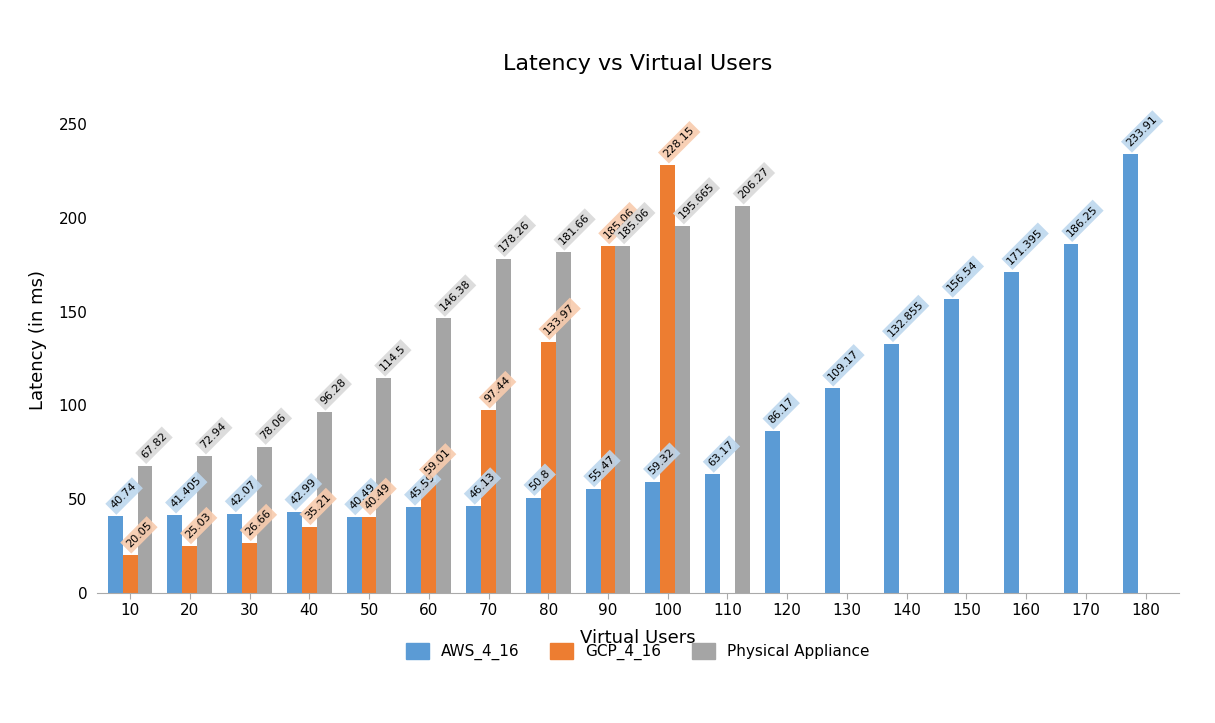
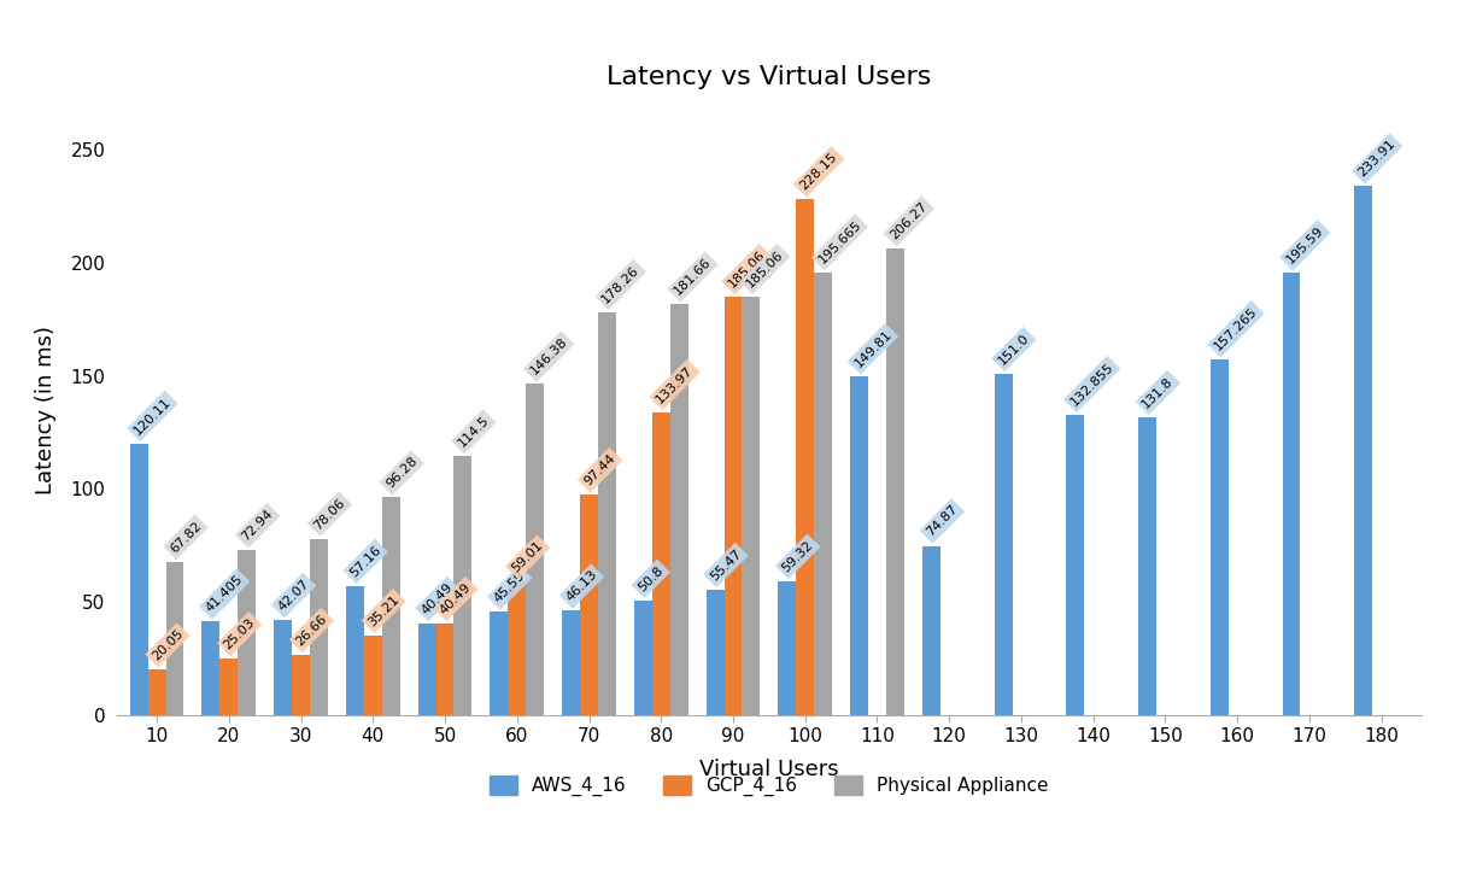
AWS_4_16/10: 40.74 -> 120.11
AWS_4_16/40: 42.99 -> 57.16
AWS_4_16/110: 63.17 -> 149.81
AWS_4_16/120: 86.17 -> 74.87
AWS_4_16/130: 109.17 -> 151.0
AWS_4_16/150: 156.54 -> 131.8
AWS_4_16/160: 171.395 -> 157.265
AWS_4_16/170: 186.25 -> 195.59
